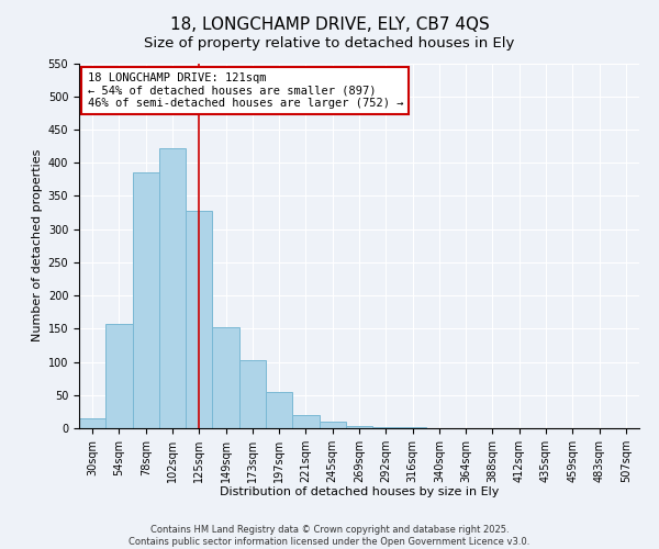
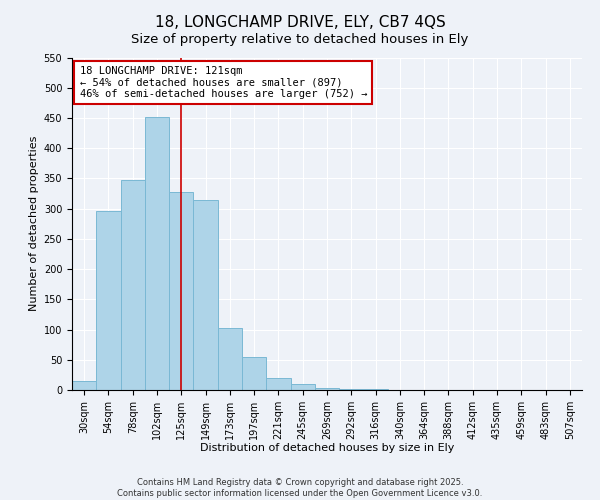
54sqm: 157 -> 296
78sqm: 385 -> 348
102sqm: 422 -> 452
149sqm: 153 -> 314
